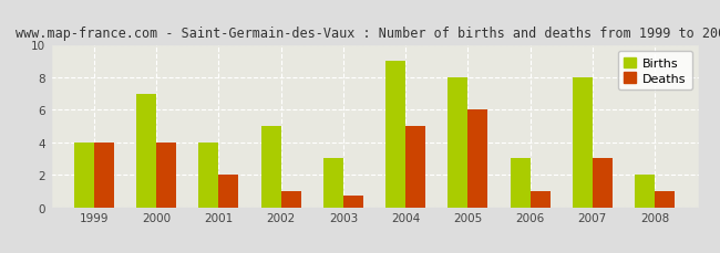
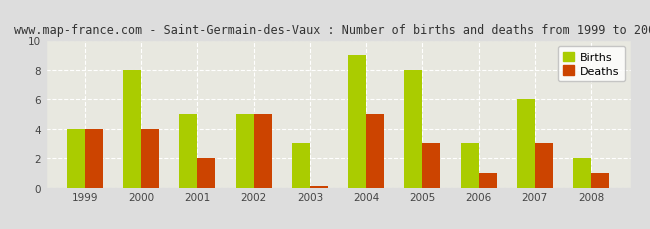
Births/2000: 7 -> 8
Births/2001: 4 -> 5
Deaths/2002: 1.0 -> 5.0
Deaths/2003: 0.7 -> 0.1
Deaths/2005: 6.0 -> 3.0
Births/2007: 8 -> 6
